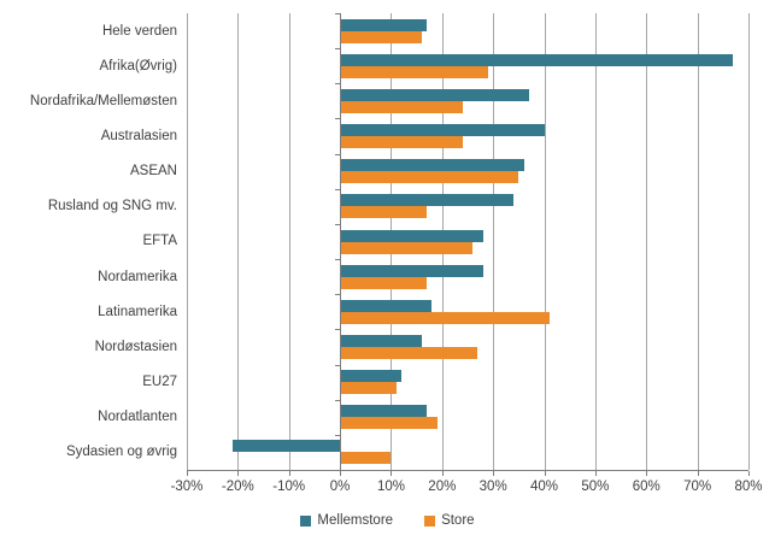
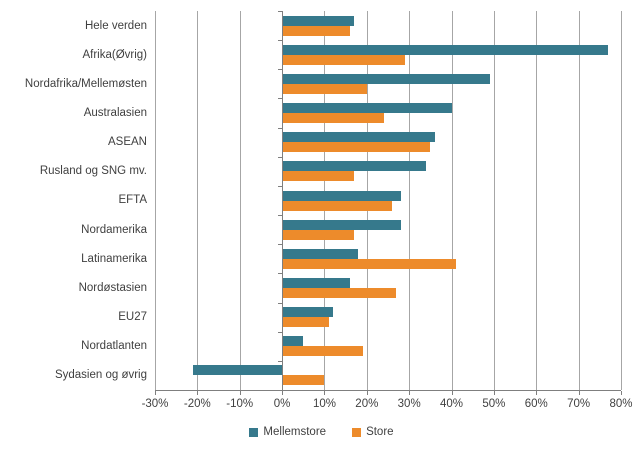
Mellemstore/Nordafrika/Mellemøsten: 37% -> 49%
Store/Nordafrika/Mellemøsten: 24% -> 20%
Mellemstore/Nordatlanten: 17% -> 5%
